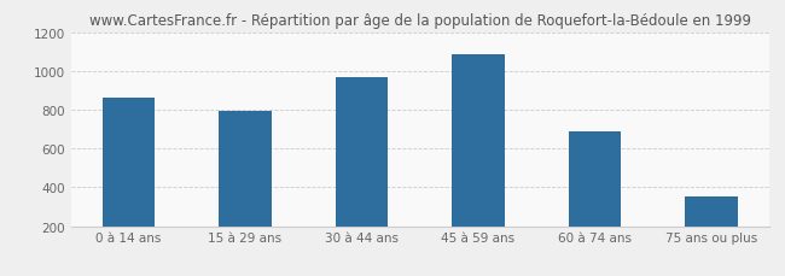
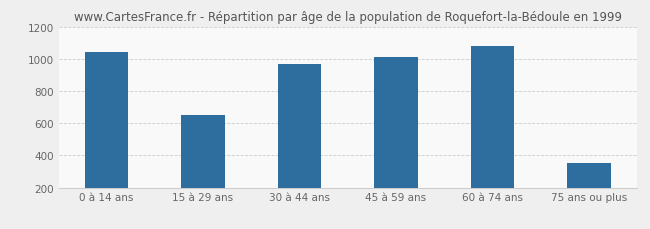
0 à 14 ans: 860 -> 1040
15 à 29 ans: 790 -> 650
45 à 59 ans: 1080 -> 1010
60 à 74 ans: 690 -> 1080
